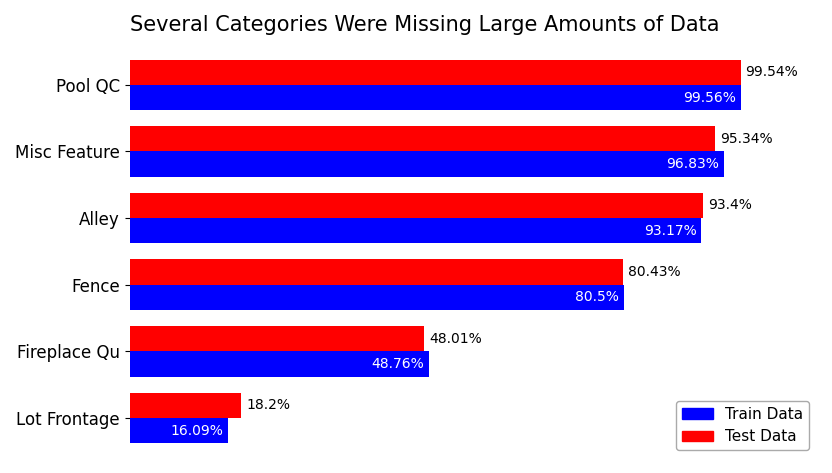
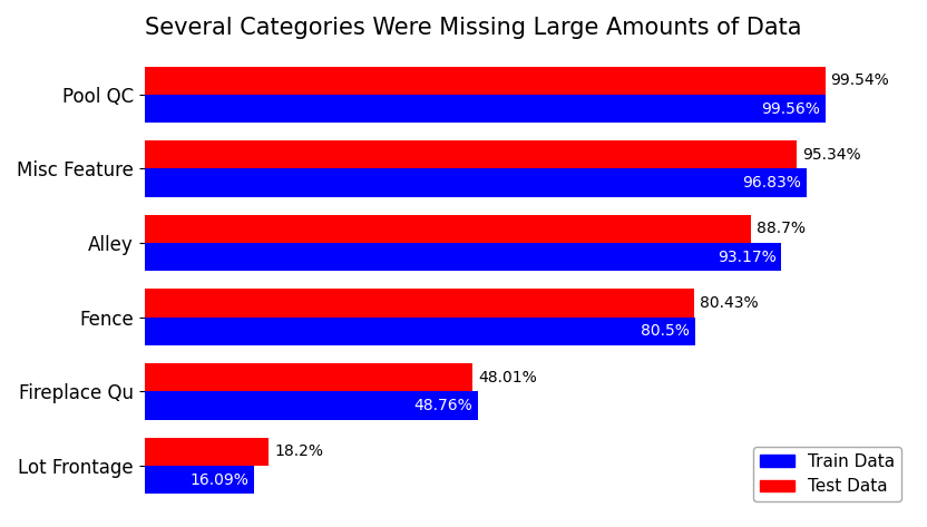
Test Data/Alley: 93.4% -> 88.7%
